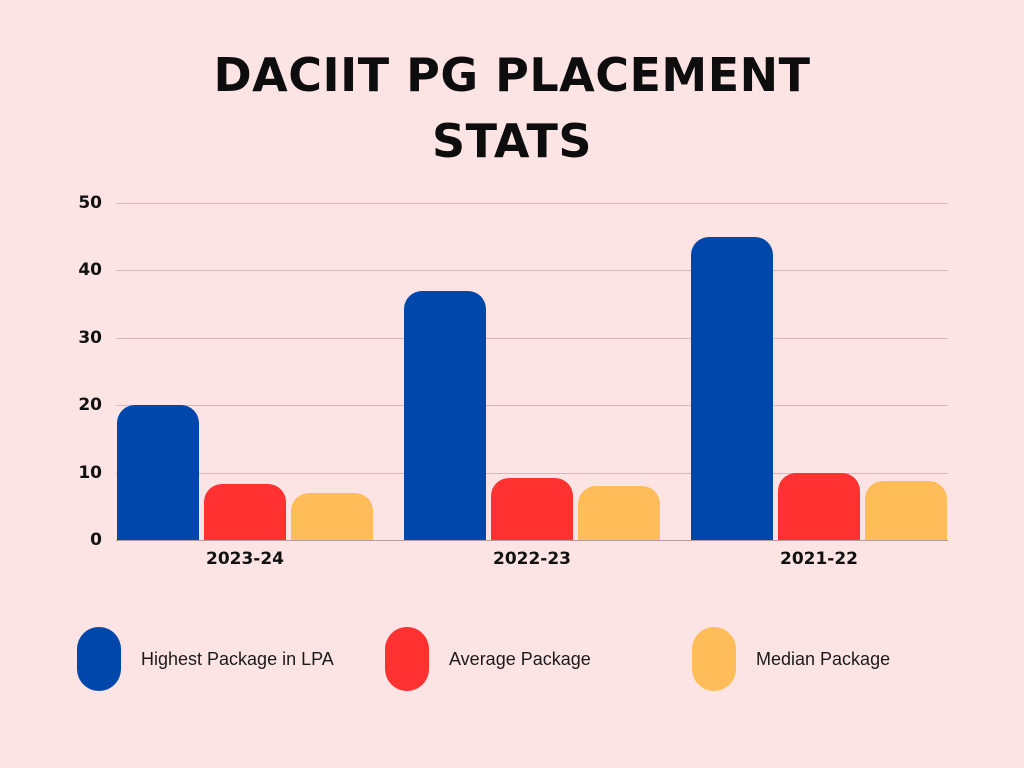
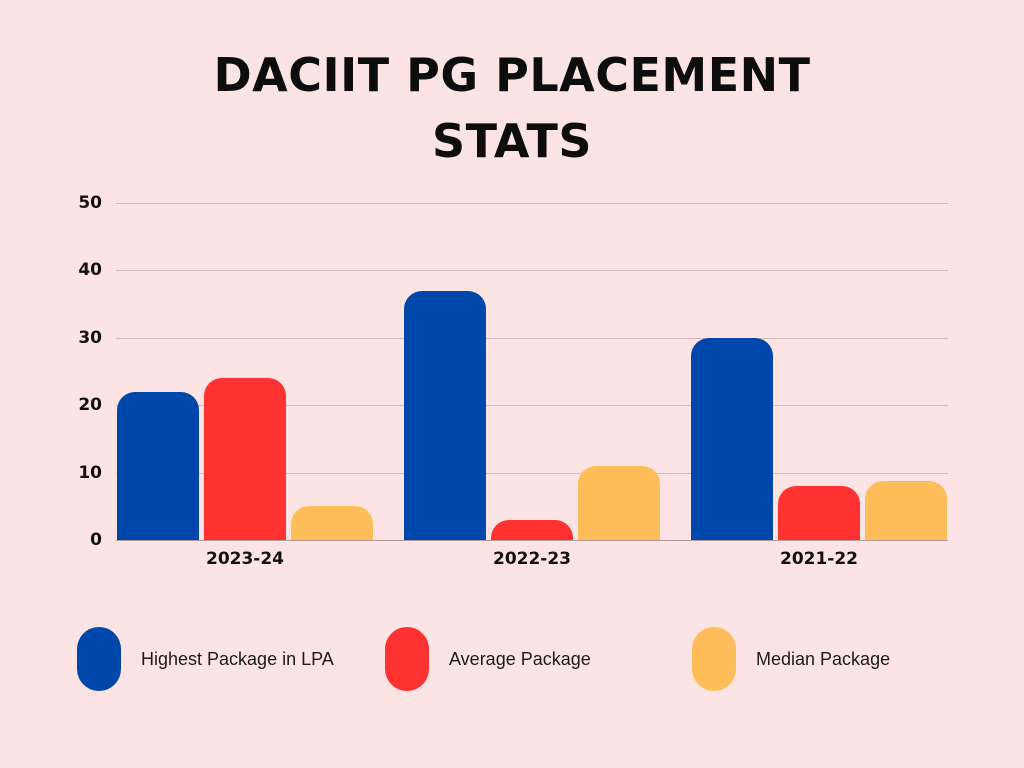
Highest Package in LPA/2023-24: 20 -> 22
Average Package/2023-24: 8 -> 24
Median Package/2023-24: 7 -> 5
Average Package/2022-23: 9 -> 3
Median Package/2022-23: 8 -> 11
Highest Package in LPA/2021-22: 45 -> 30
Average Package/2021-22: 10 -> 8
